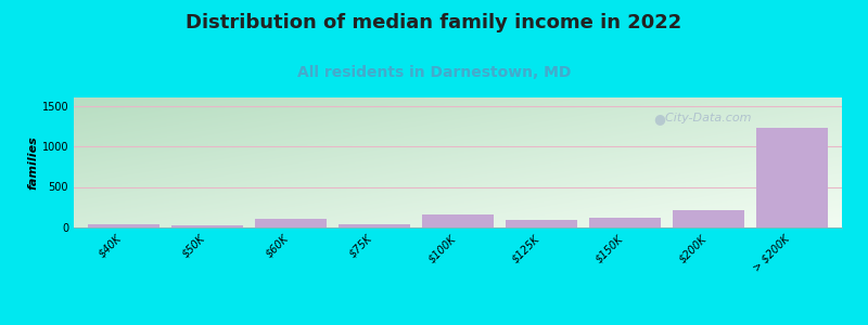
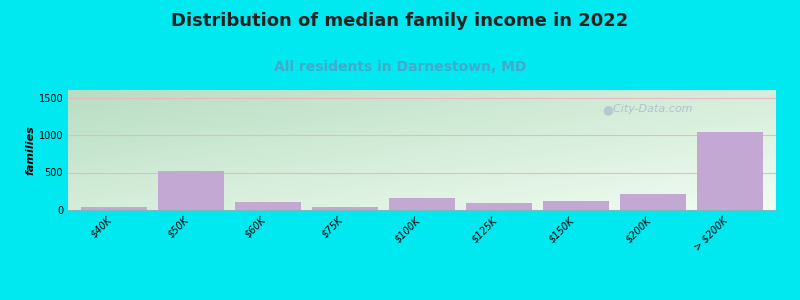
$50K: 30 -> 520
> $200K: 1230 -> 1040
